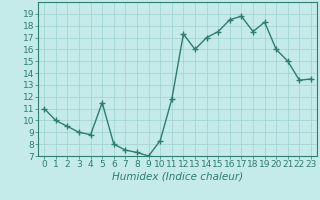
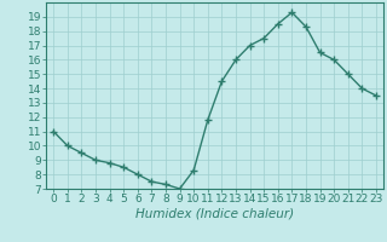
5: 11.5 -> 8.5
12: 17.3 -> 14.5
17: 18.8 -> 19.3
18: 17.5 -> 18.3
19: 18.3 -> 16.5
22: 13.4 -> 14.0
